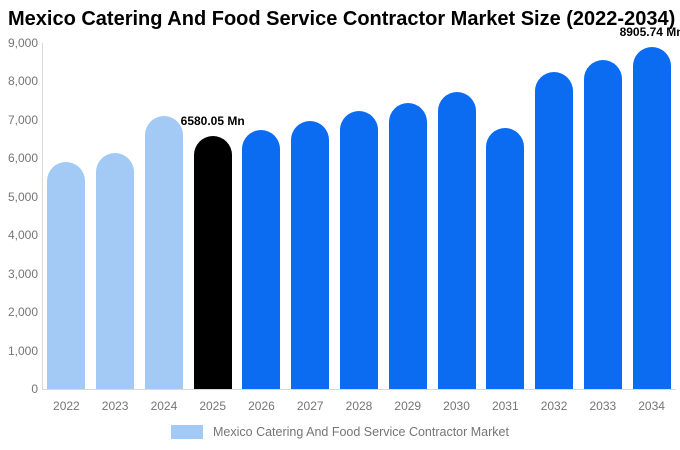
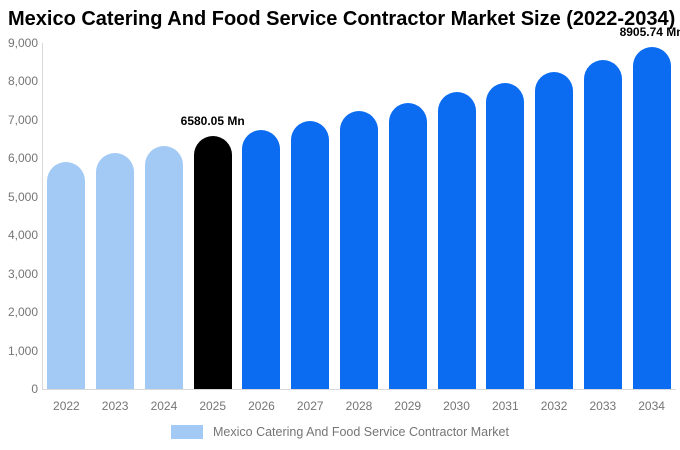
2024: 7100 -> 6300
2031: 6800 -> 8000
